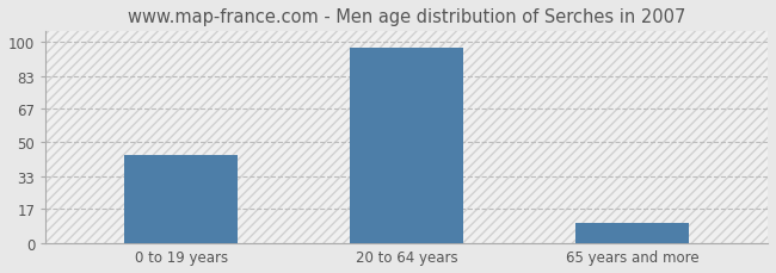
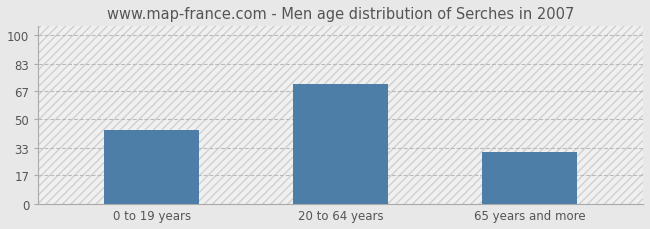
20 to 64 years: 97 -> 71
65 years and more: 10 -> 31
